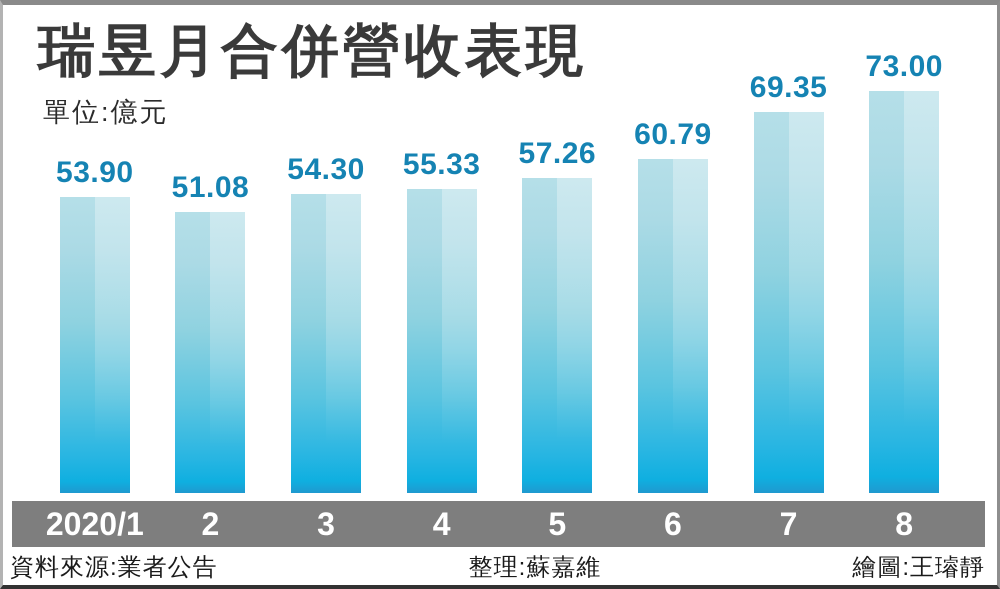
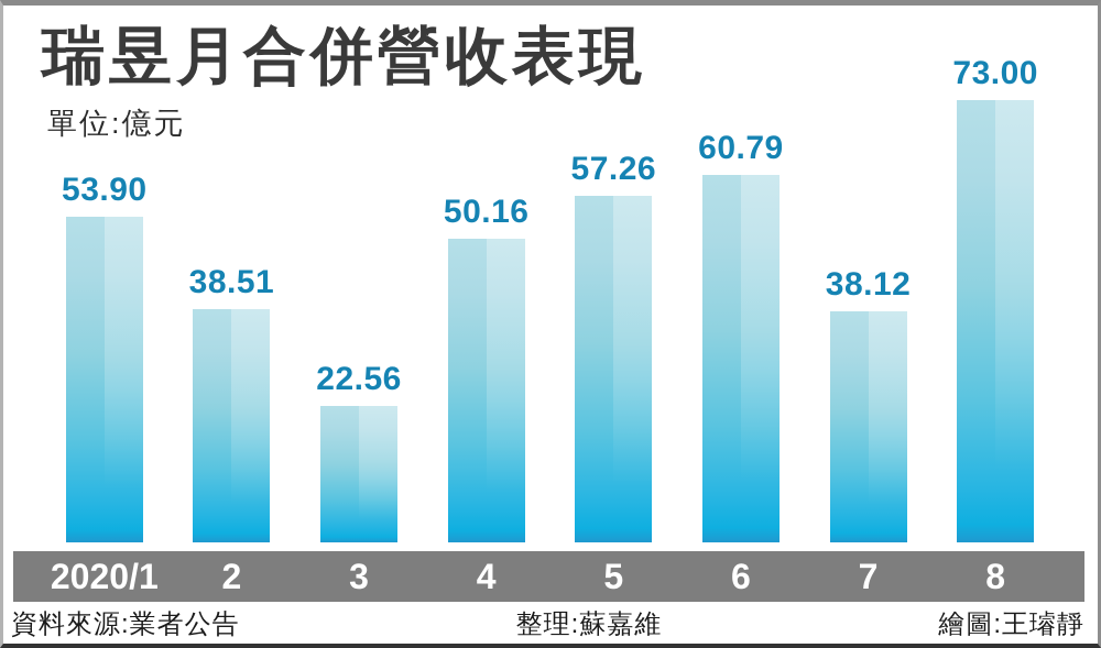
2: 51.08 -> 38.51
3: 54.30 -> 22.56
4: 55.33 -> 50.16
7: 69.35 -> 38.12
